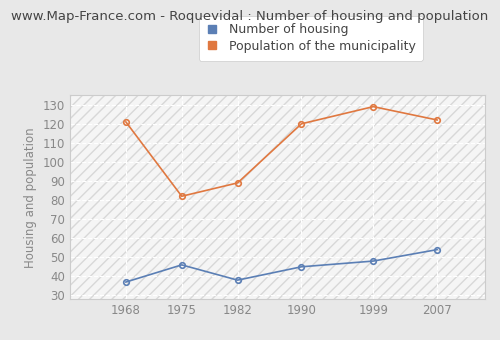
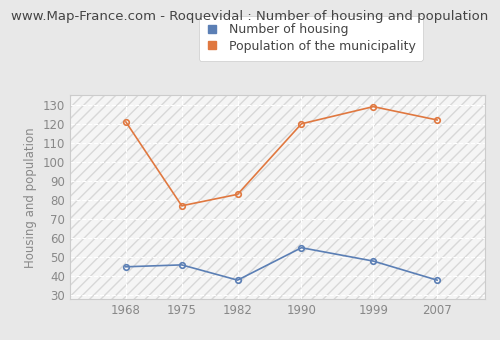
Number of housing/1968: 37 -> 45
Population of the municipality/1975: 82 -> 77
Population of the municipality/1982: 89 -> 83
Number of housing/1990: 45 -> 55
Number of housing/2007: 54 -> 38
